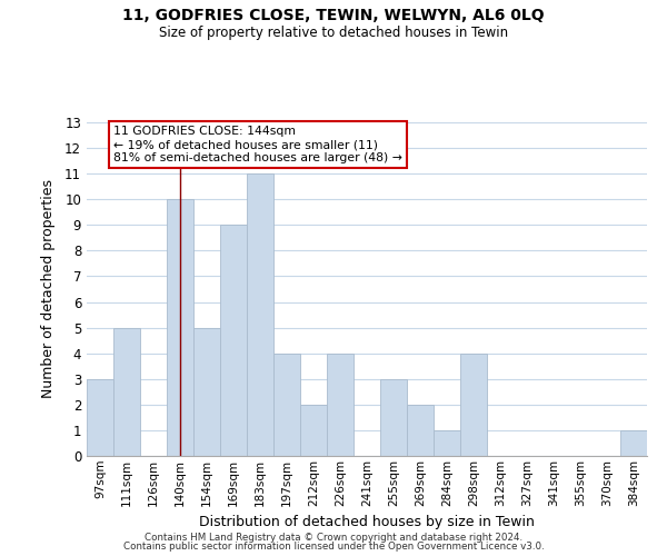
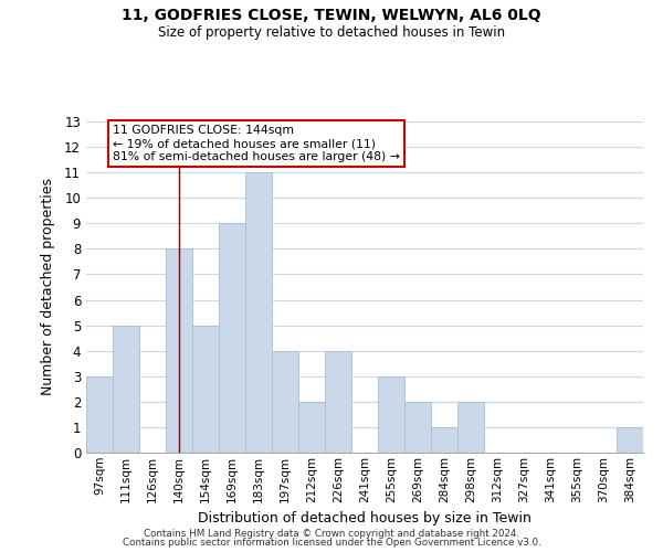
140sqm: 10 -> 8
298sqm: 4 -> 2
